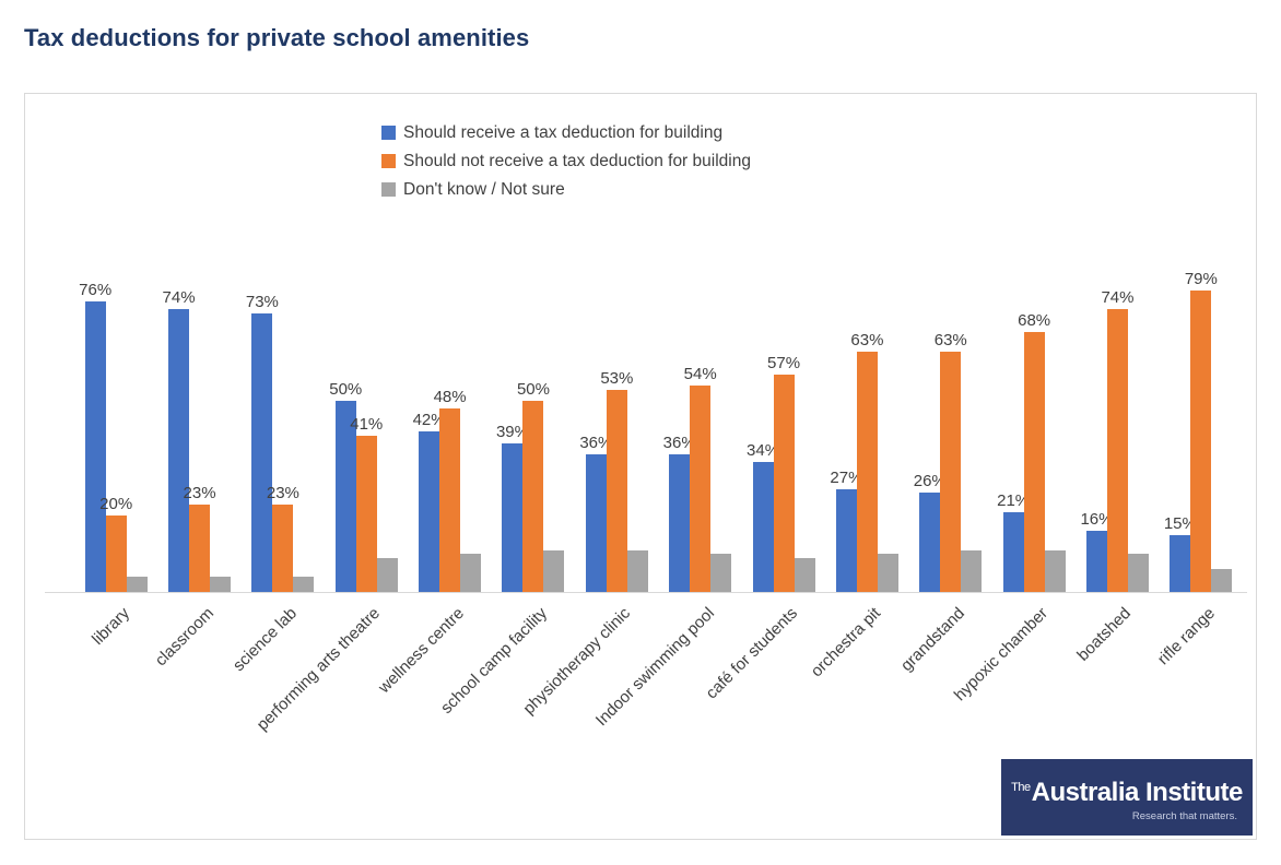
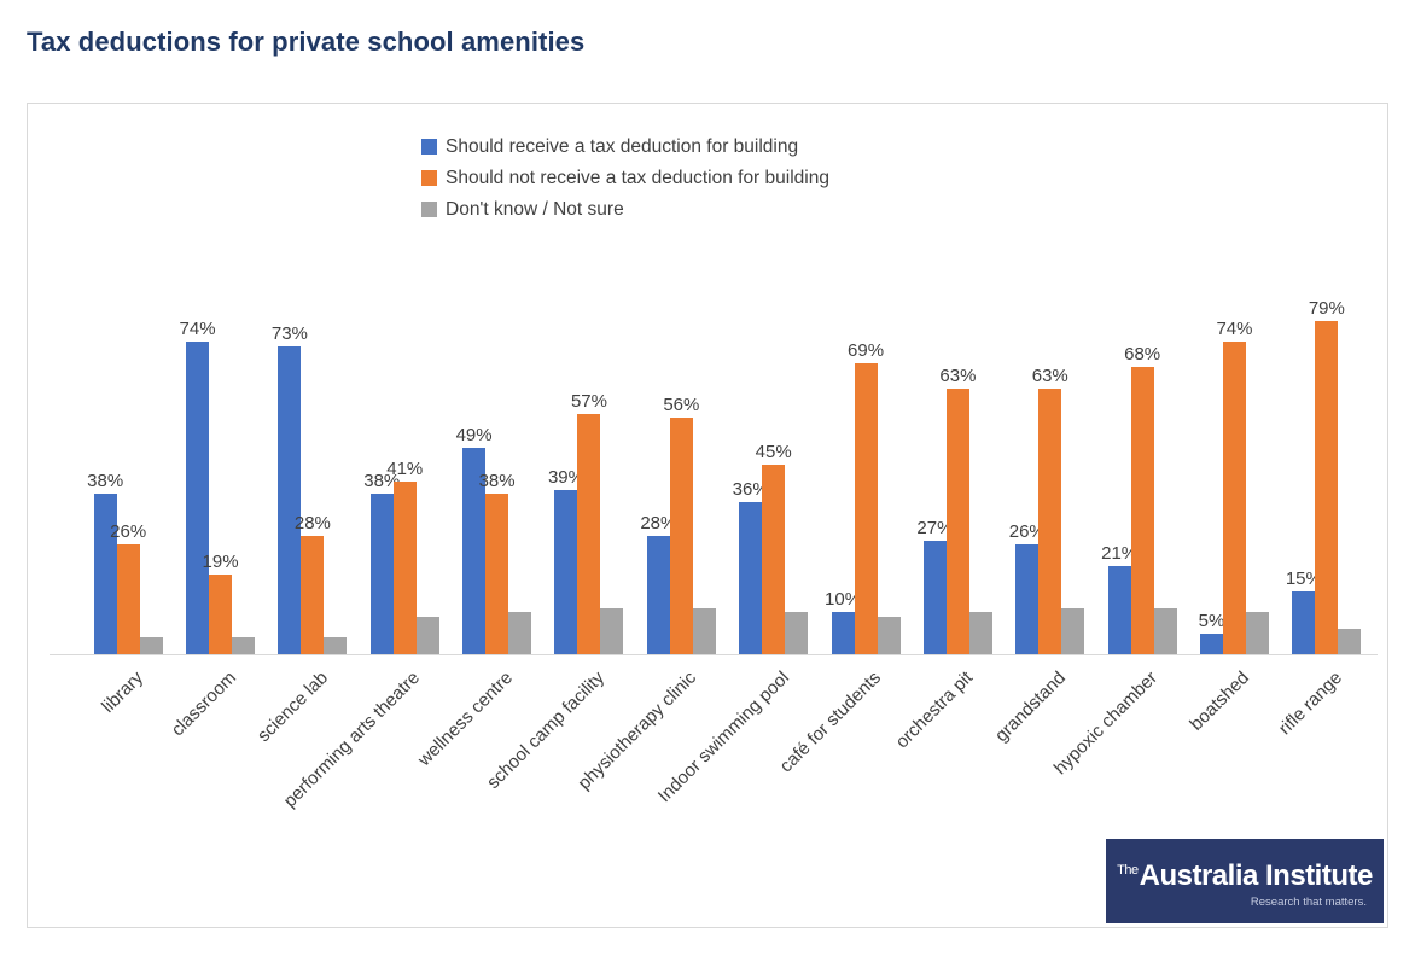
Should receive a tax deduction for building/library: 76% -> 38%
Should not receive a tax deduction for building/library: 20% -> 26%
Should not receive a tax deduction for building/classroom: 23% -> 19%
Should not receive a tax deduction for building/science lab: 23% -> 28%
Should receive a tax deduction for building/performing arts theatre: 50% -> 38%
Should receive a tax deduction for building/wellness centre: 42% -> 49%
Should not receive a tax deduction for building/wellness centre: 48% -> 38%
Should not receive a tax deduction for building/school camp facility: 50% -> 57%
Should receive a tax deduction for building/physiotherapy clinic: 36% -> 28%
Should not receive a tax deduction for building/physiotherapy clinic: 53% -> 56%
Should not receive a tax deduction for building/Indoor swimming pool: 54% -> 45%
Should receive a tax deduction for building/café for students: 34% -> 10%
Should not receive a tax deduction for building/café for students: 57% -> 69%
Should receive a tax deduction for building/boatshed: 16% -> 5%
